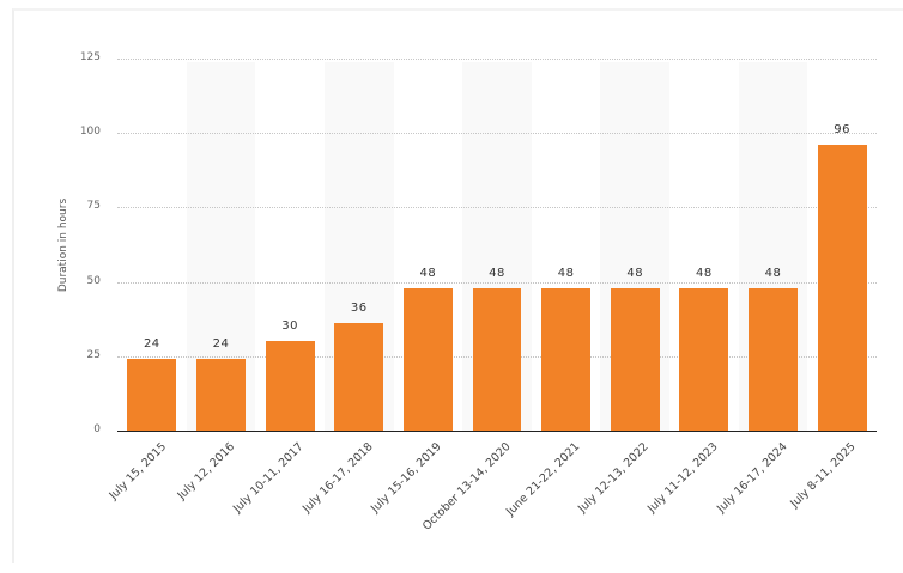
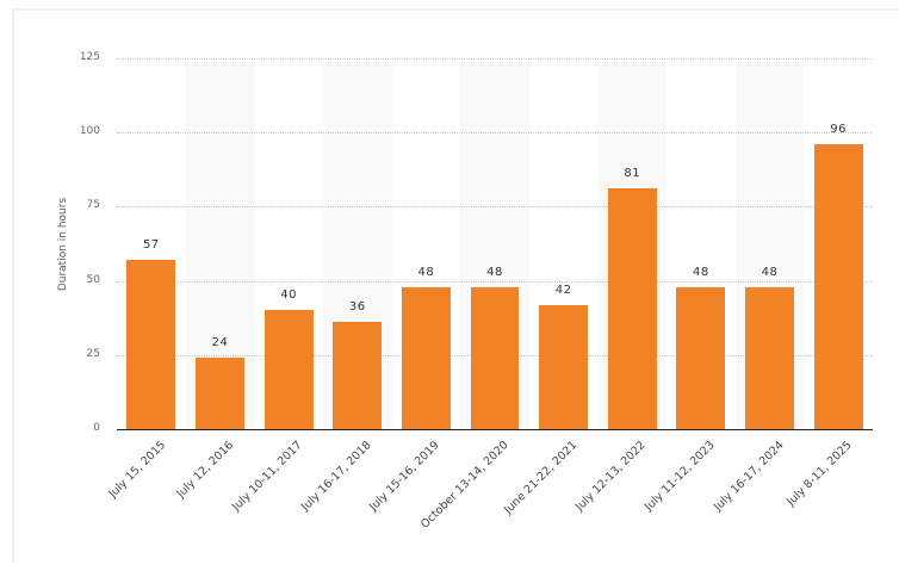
July 15, 2015: 24 -> 57
July 10-11, 2017: 30 -> 40
June 21-22, 2021: 48 -> 42
July 12-13, 2022: 48 -> 81
